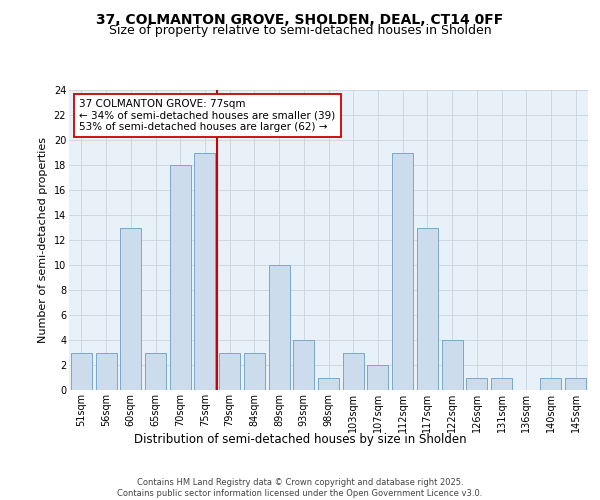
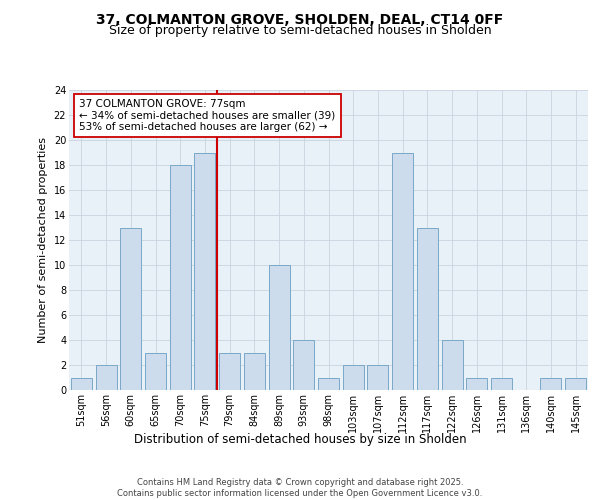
51sqm: 3 -> 1
56sqm: 3 -> 2
103sqm: 3 -> 2
